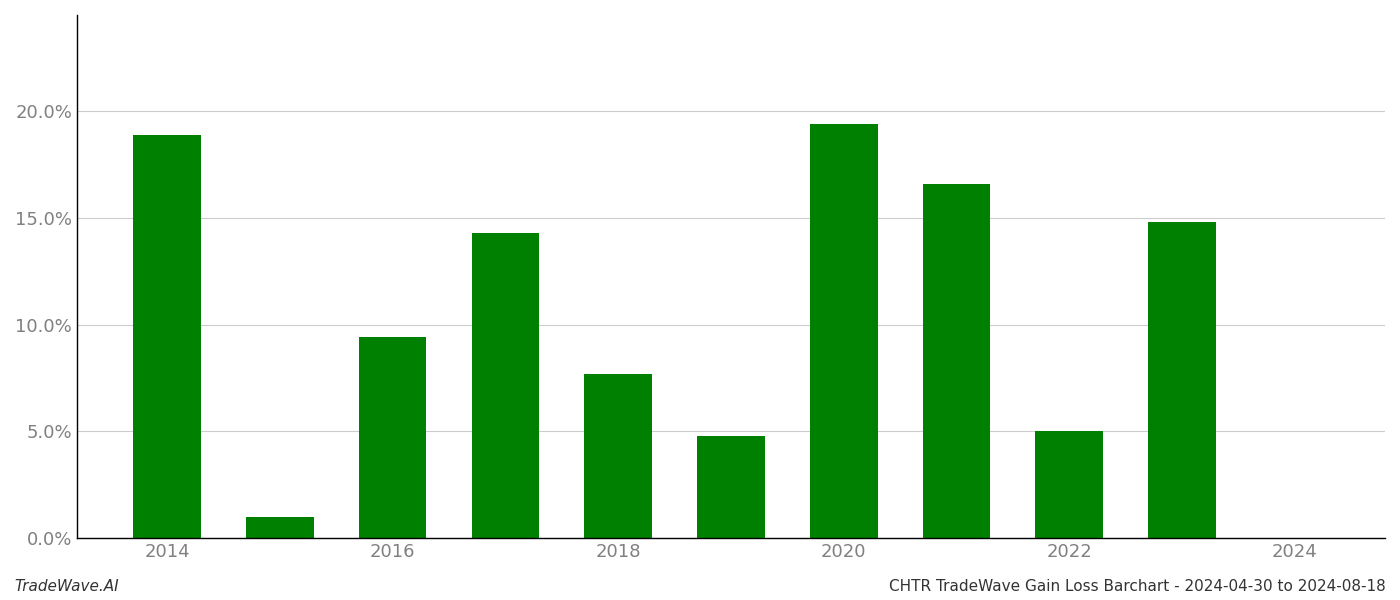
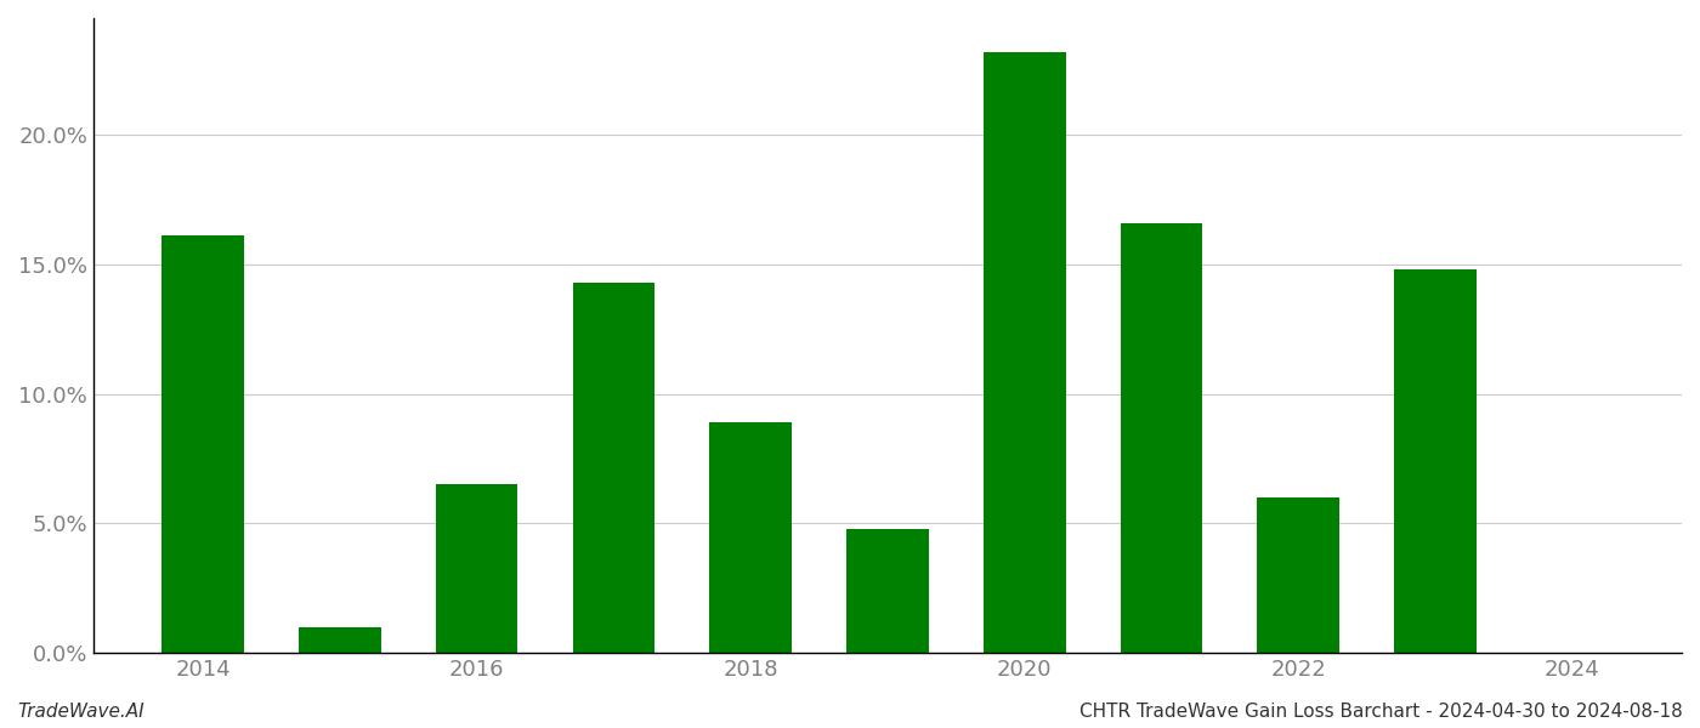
2014: 18.9% -> 16.1%
2016: 9.4% -> 6.5%
2018: 7.7% -> 8.9%
2020: 19.4% -> 23.2%
2022: 5.0% -> 6.0%
